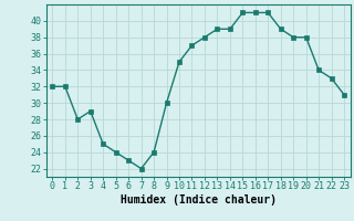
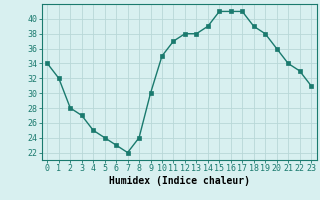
0: 32 -> 34
3: 29 -> 27
13: 39 -> 38
20: 38 -> 36
